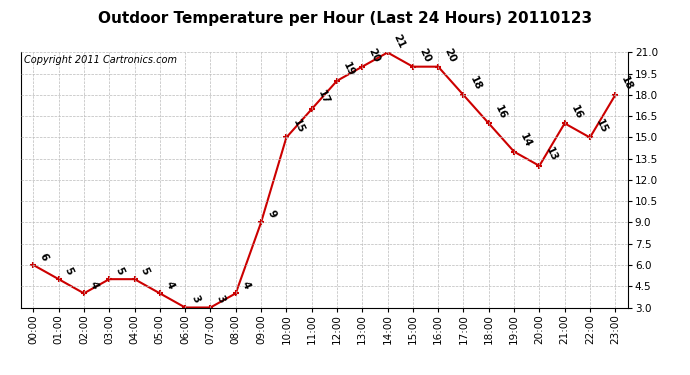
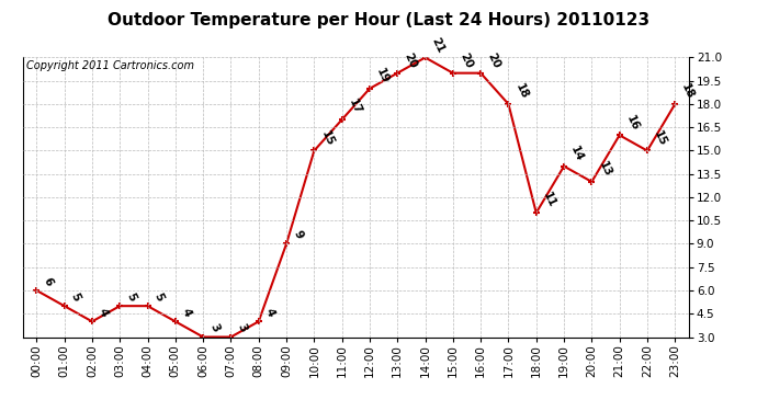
18:00: 16 -> 11
